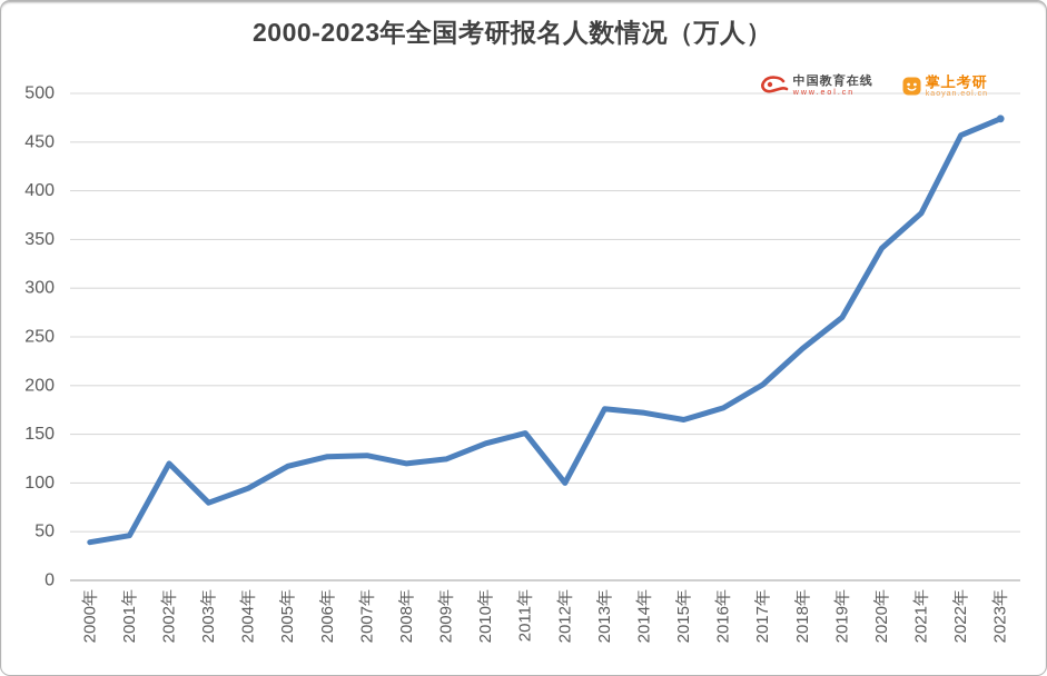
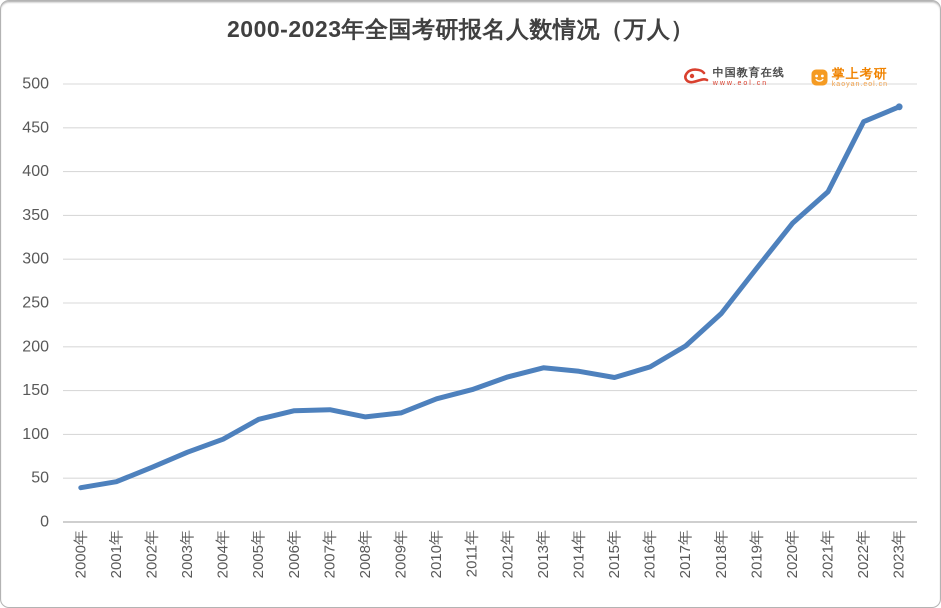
2002年: 120 -> 60
2012年: 100 -> 170
2019年: 270 -> 290
